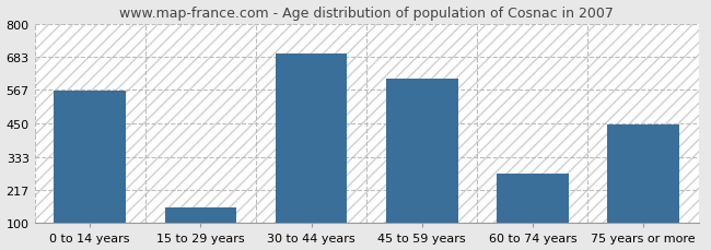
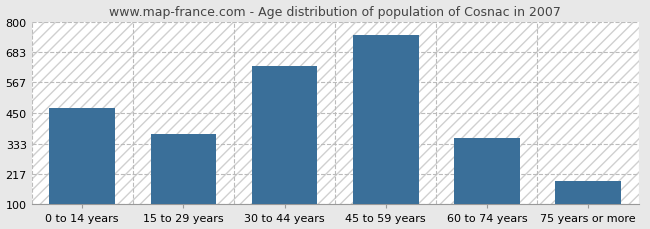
0 to 14 years: 565 -> 469
15 to 29 years: 155 -> 369
30 to 44 years: 695 -> 628
45 to 59 years: 605 -> 750
60 to 74 years: 275 -> 355
75 years or more: 445 -> 190
